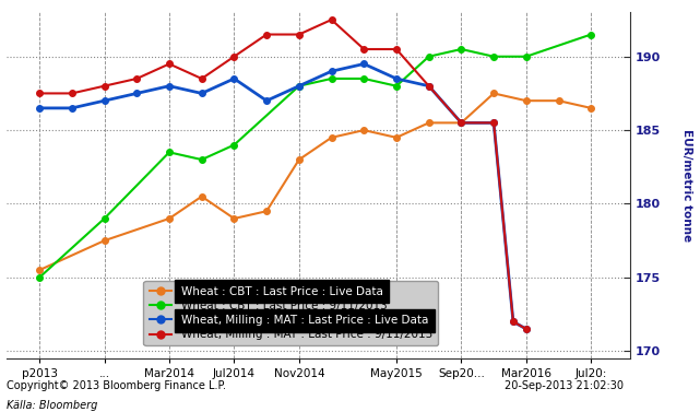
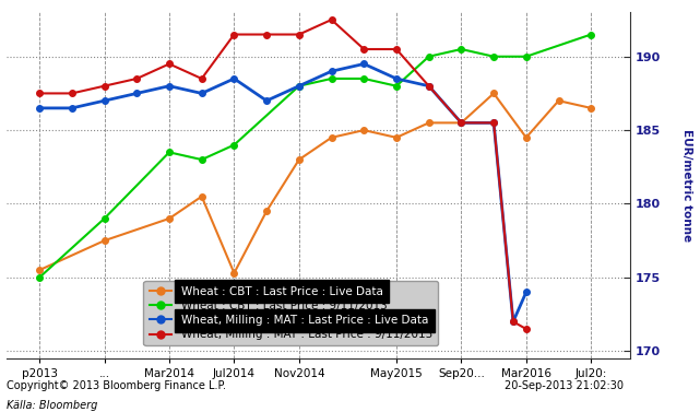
Wheat : CBT : Last Price : Live Data/Jul2014: 179.0 -> 175.3
Wheat, Milling : MAT : Last Price : 9/11/2013/Jul2014: 190.0 -> 191.5
Wheat : CBT : Last Price : Live Data/Mar2016: 187.0 -> 184.5
Wheat, Milling : MAT : Last Price : Live Data/Mar2016: 171.5 -> 174.0
